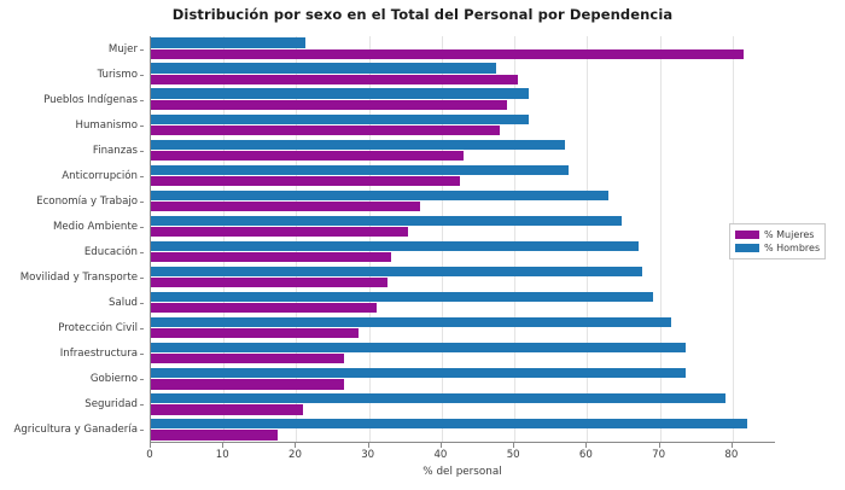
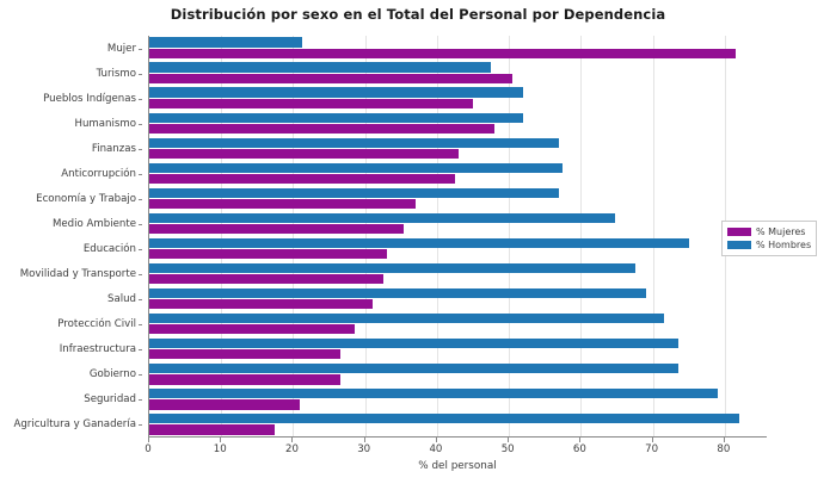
% Mujeres/Pueblos Indígenas: 49 -> 45
% Hombres/Economía y Trabajo: 63 -> 57
% Hombres/Educación: 67 -> 75
